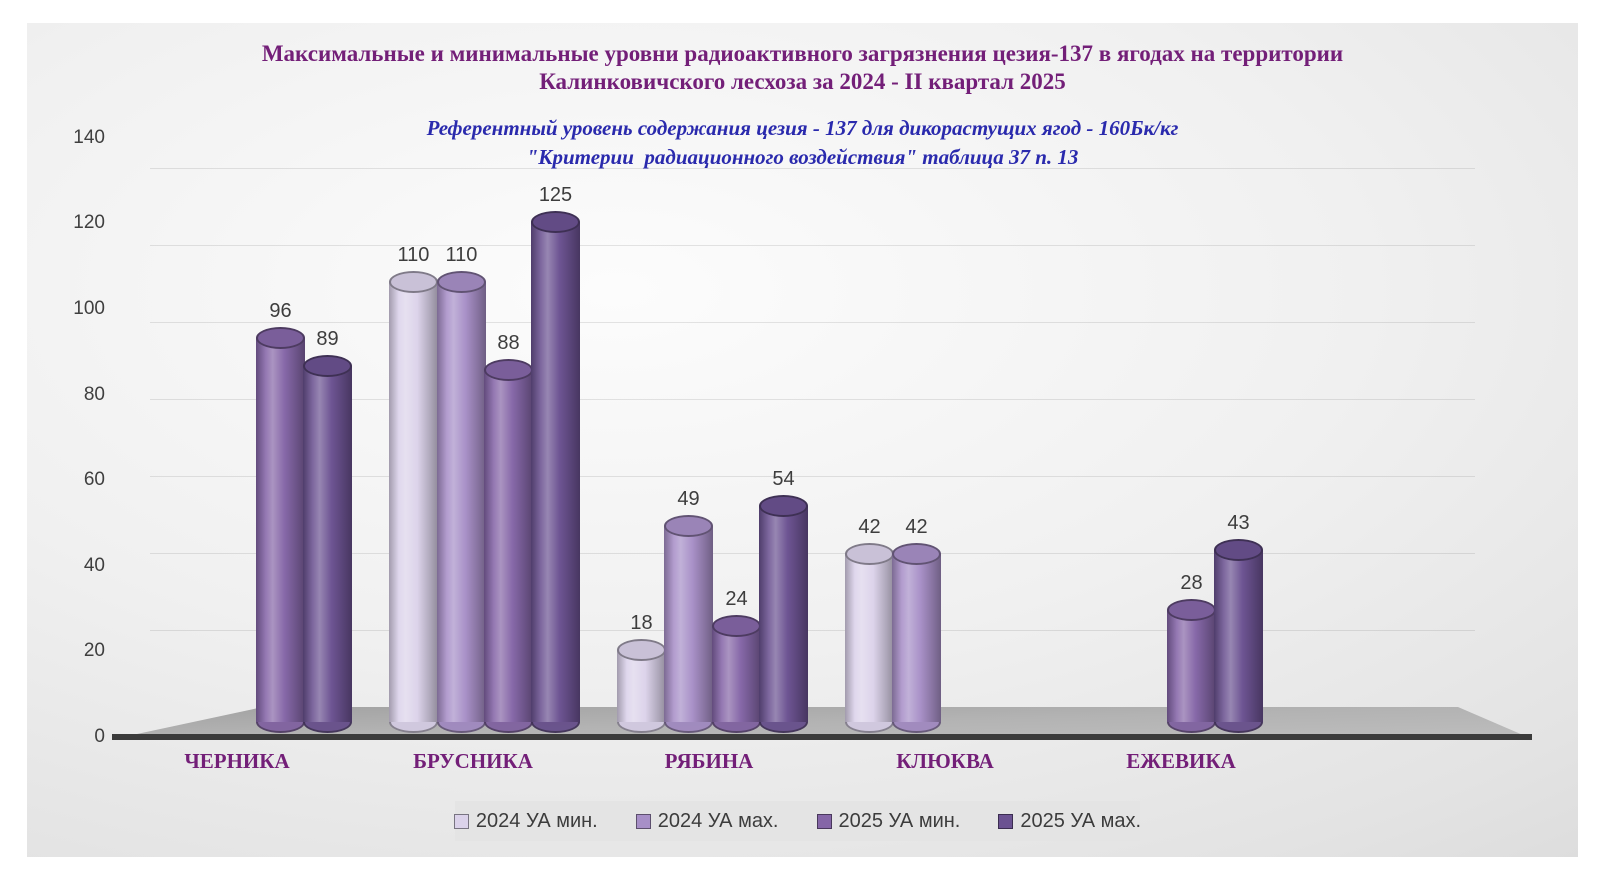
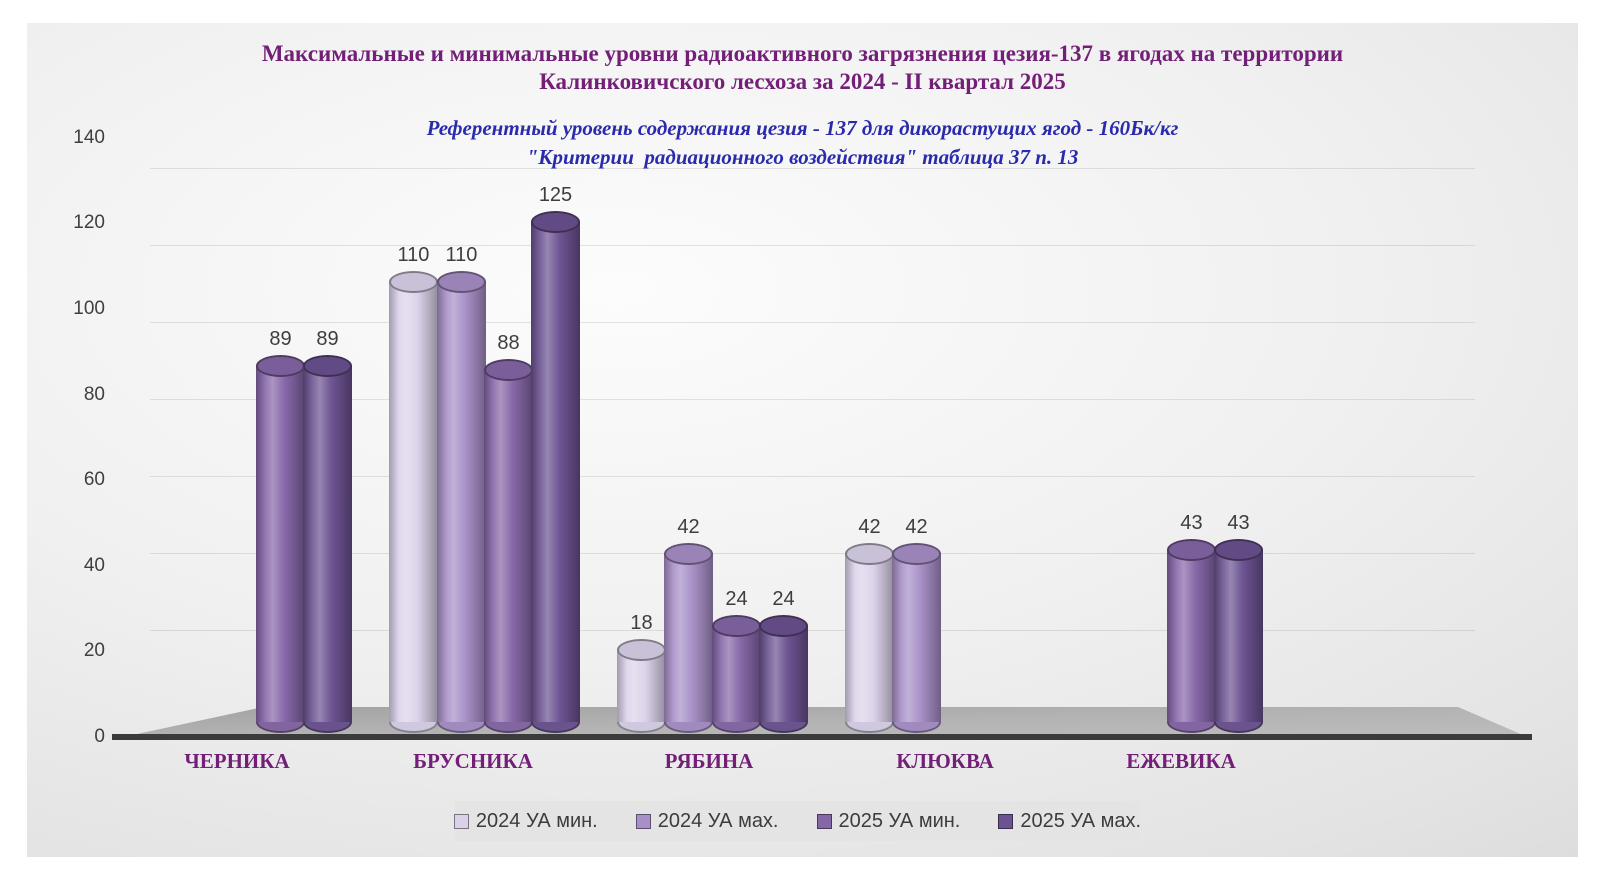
2025 УА мин./ЧЕРНИКА: 96 -> 89
2024 УА мах./РЯБИНА: 49 -> 42
2025 УА мах./РЯБИНА: 54 -> 24
2025 УА мин./ЕЖЕВИКА: 28 -> 43
